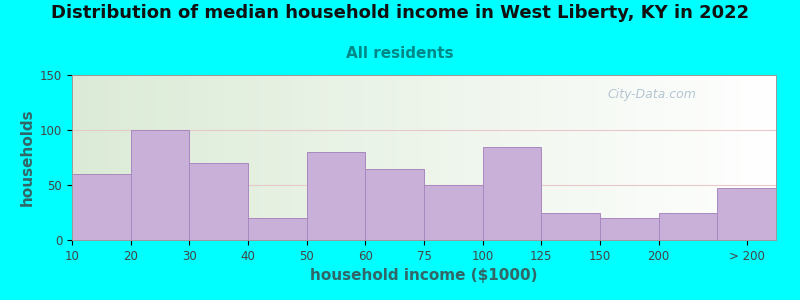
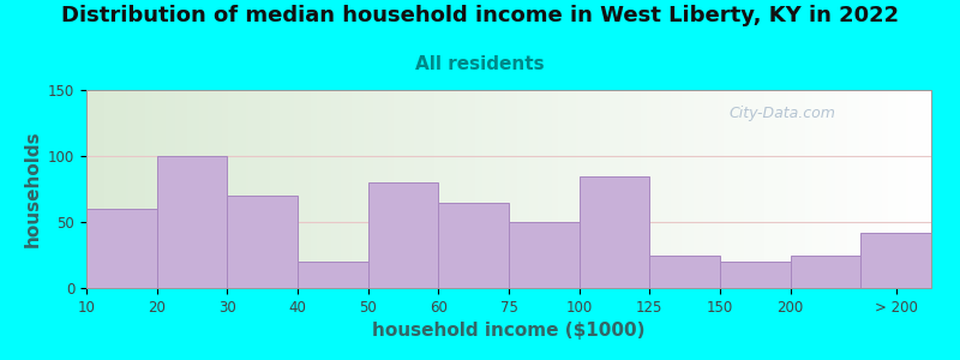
> 200: 47 -> 42
